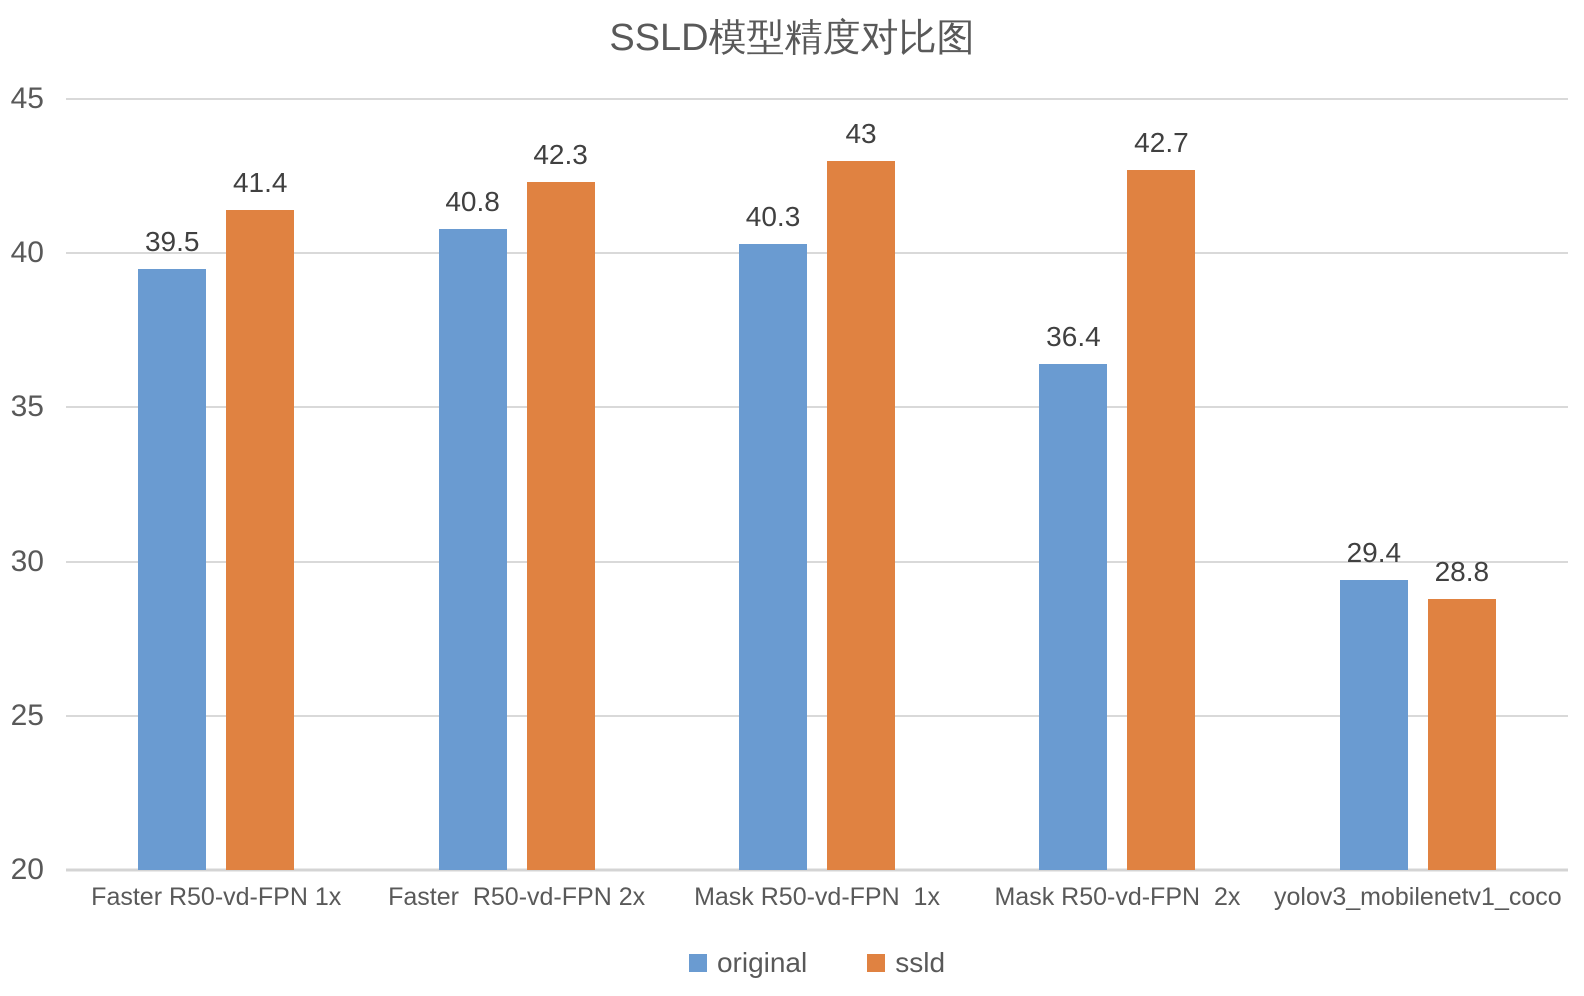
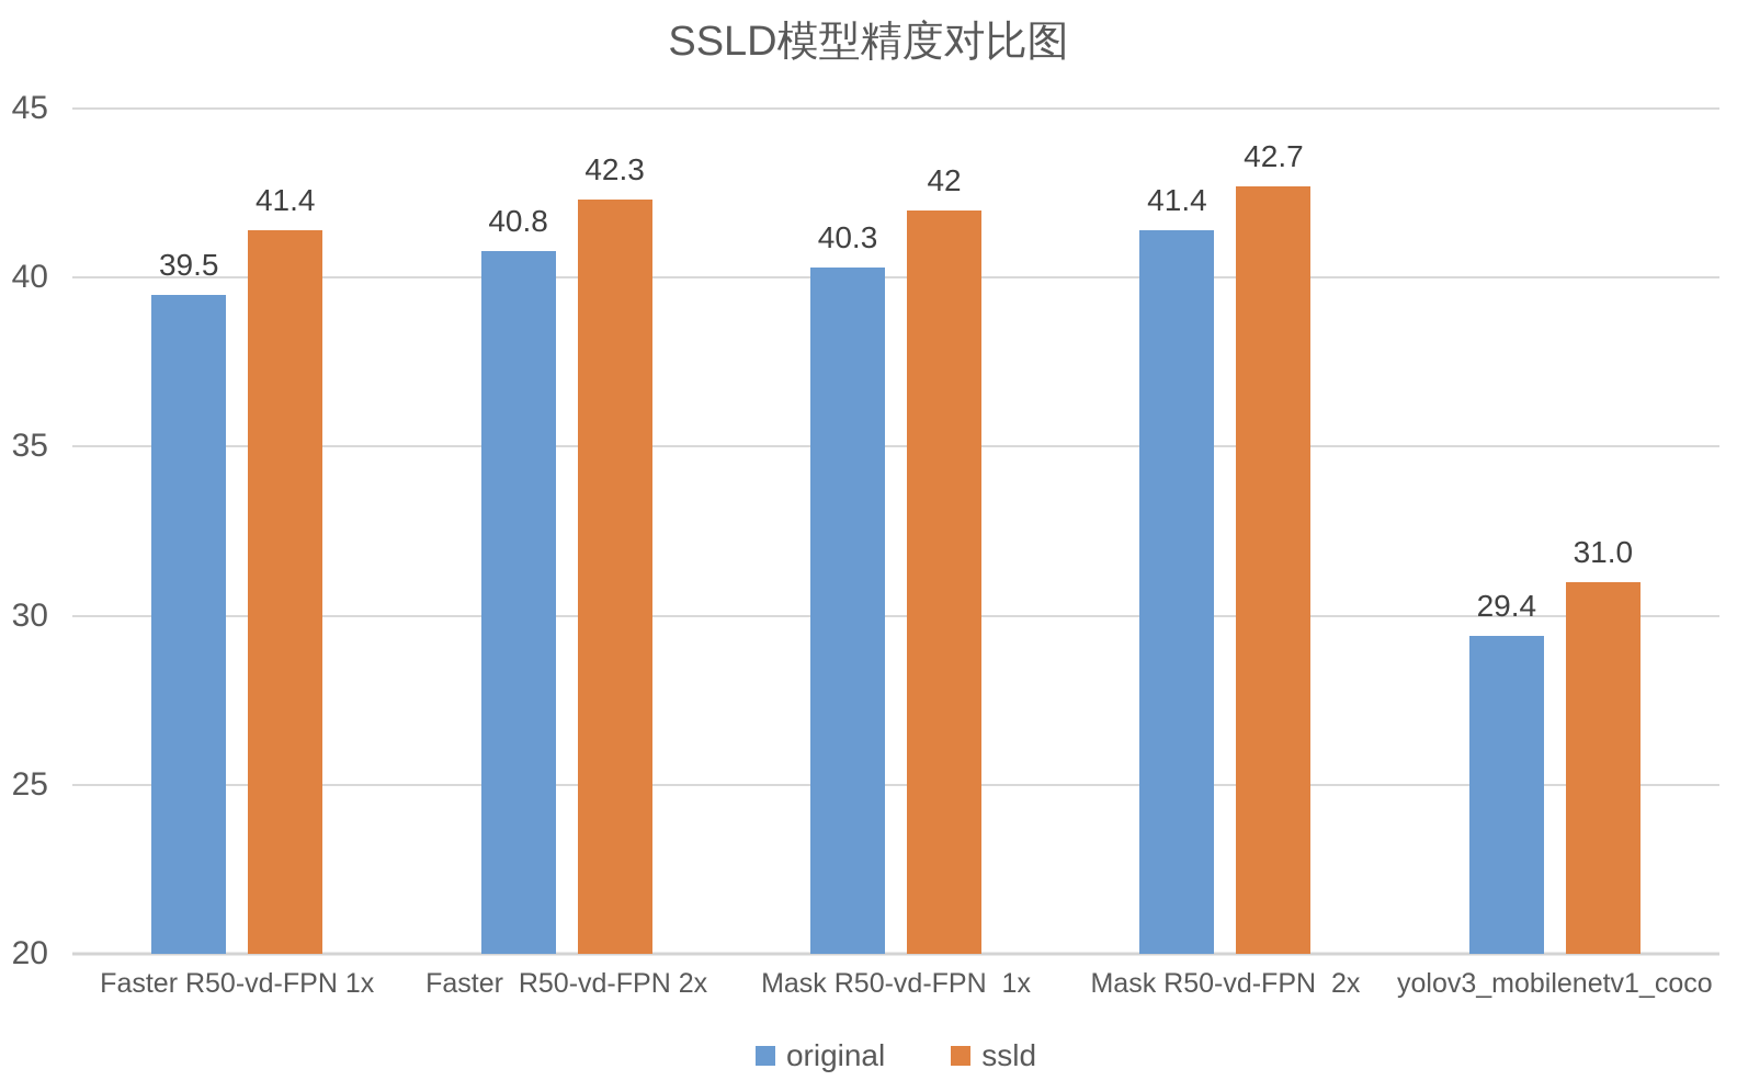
ssld/Mask R50-vd-FPN 1x: 43 -> 42
original/Mask R50-vd-FPN 2x: 36.4 -> 41.4
ssld/yolov3_mobilenetv1_coco: 28.8 -> 31.0
